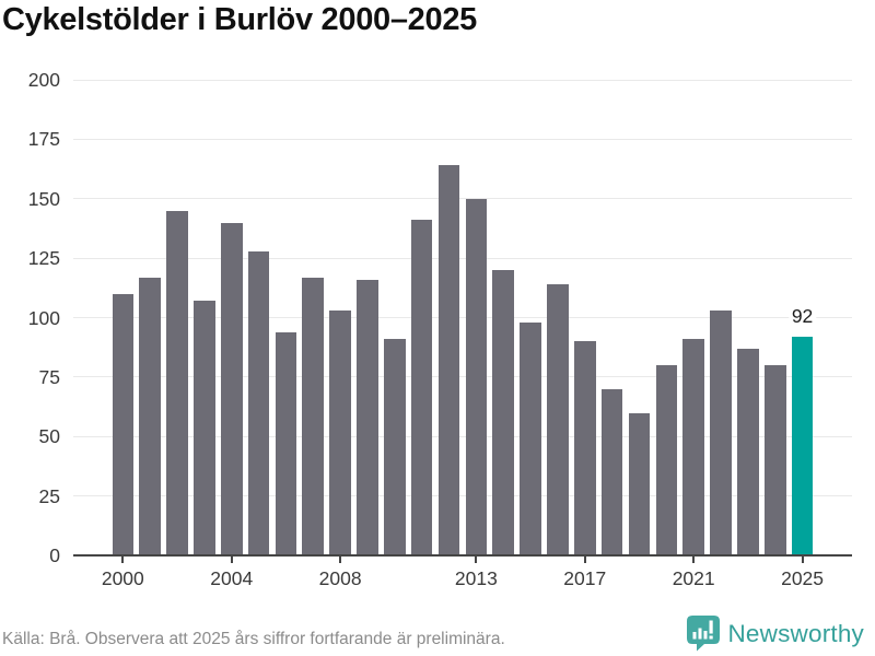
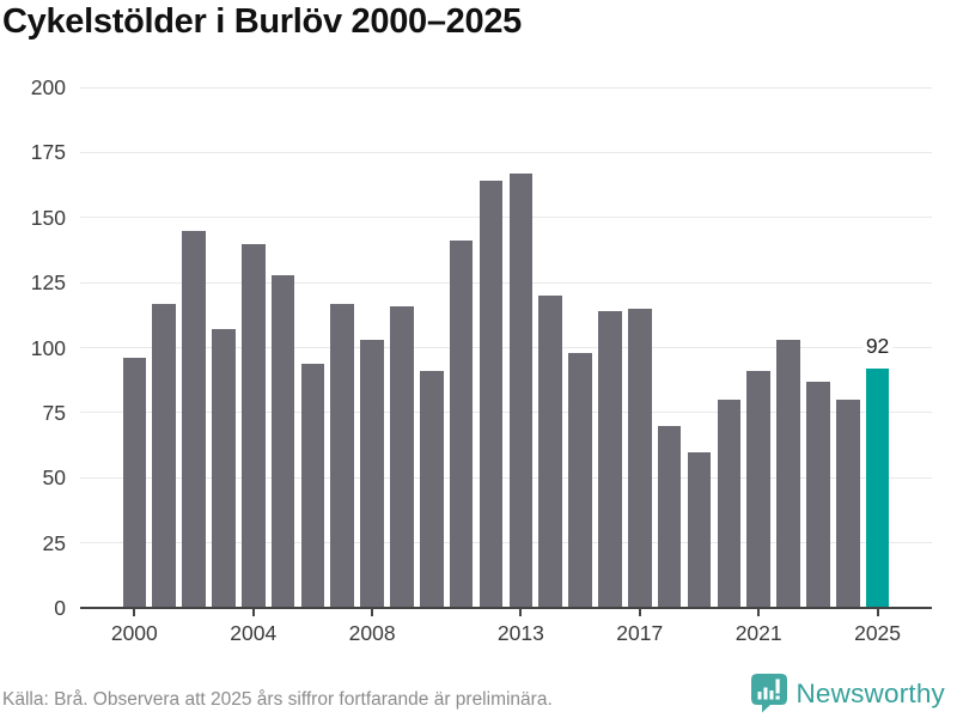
2000: 110 -> 96
2013: 150 -> 167
2017: 90 -> 115
